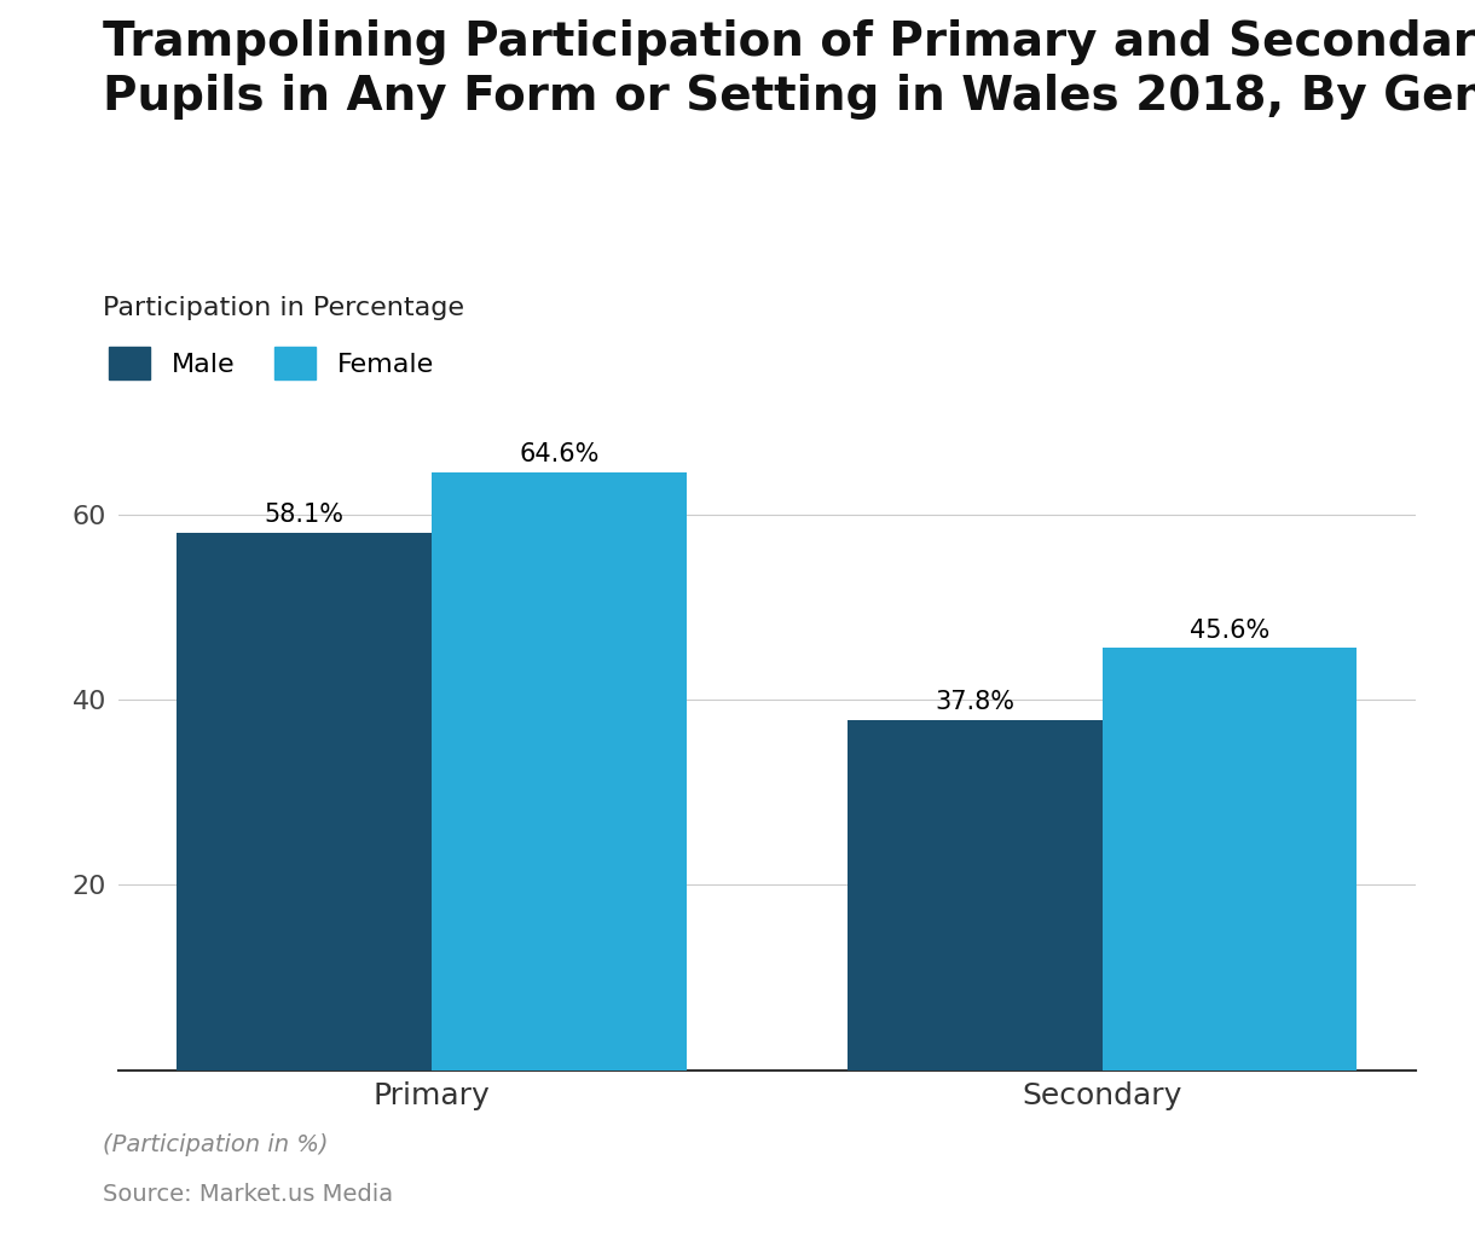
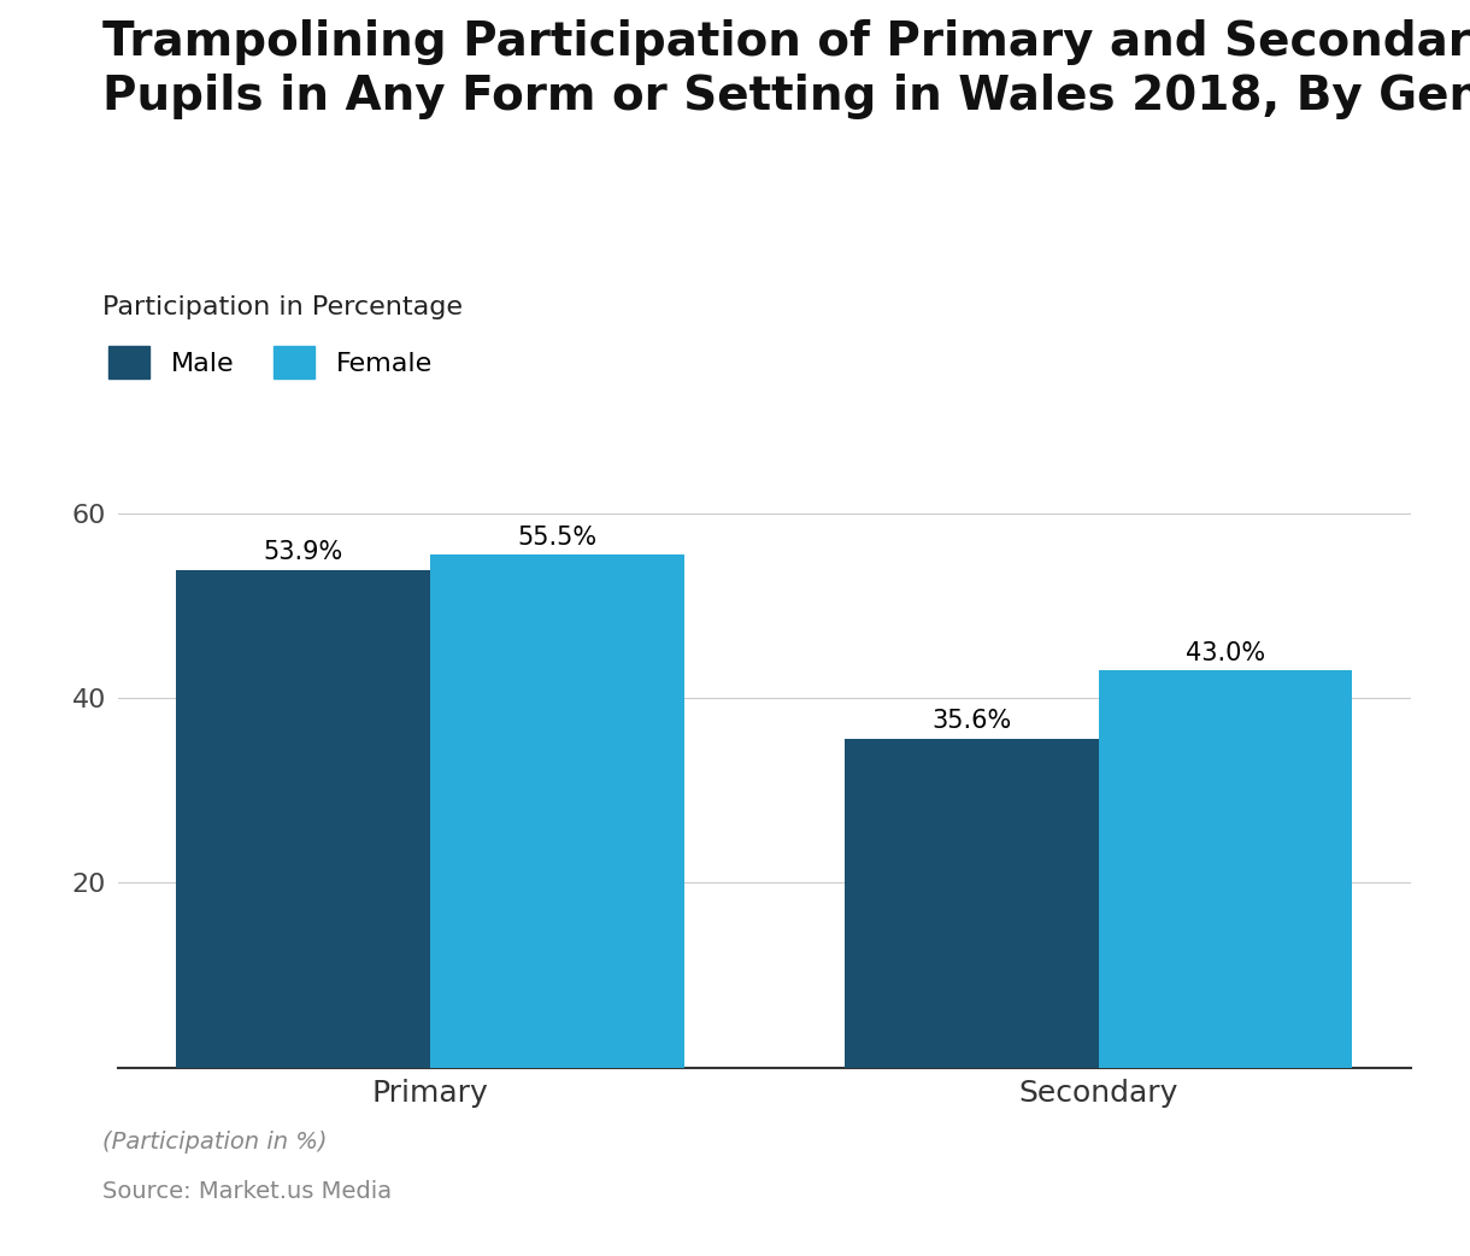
Male/Primary: 58.1% -> 53.9%
Female/Primary: 64.6% -> 55.5%
Male/Secondary: 37.8% -> 35.6%
Female/Secondary: 45.6% -> 43.0%
